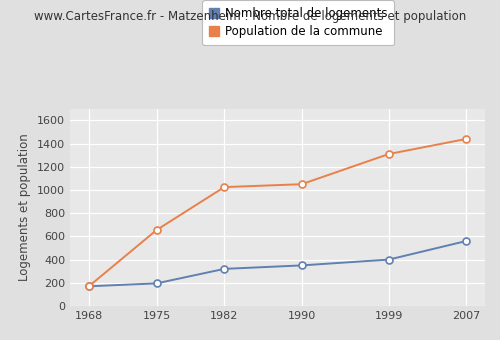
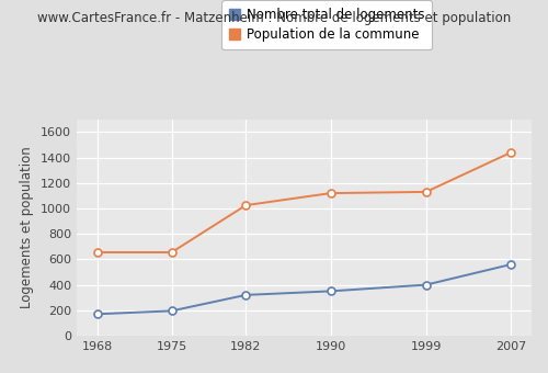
Population de la commune/1968: 170 -> 660
Population de la commune/1990: 1050 -> 1120
Population de la commune/1999: 1310 -> 1130
